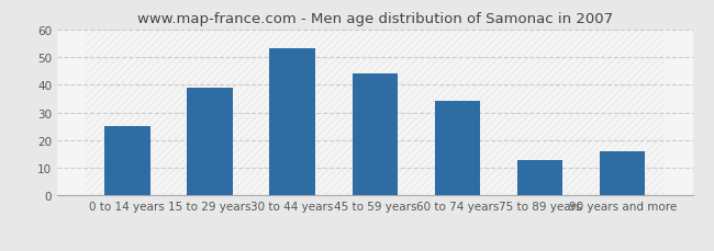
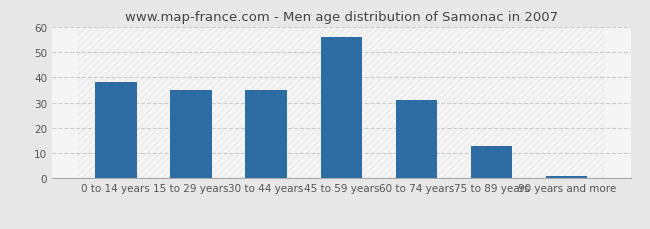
0 to 14 years: 25 -> 38
15 to 29 years: 39 -> 35
30 to 44 years: 53 -> 35
45 to 59 years: 44 -> 56
60 to 74 years: 34 -> 31
90 years and more: 16 -> 1
